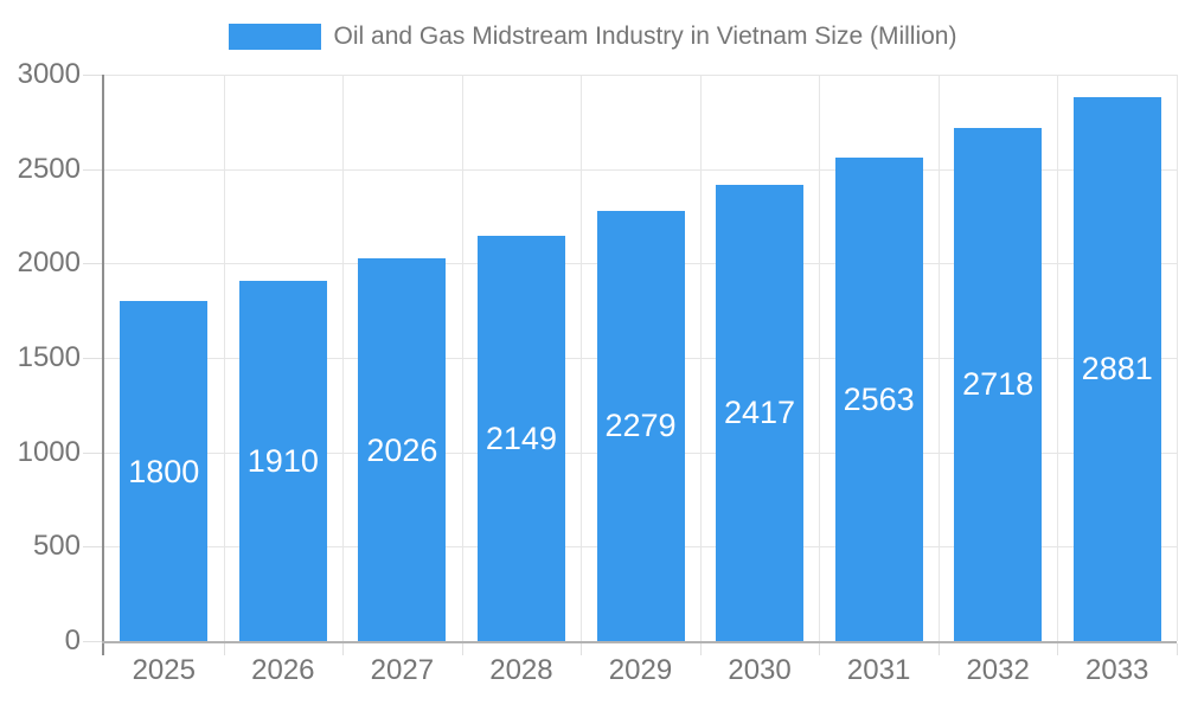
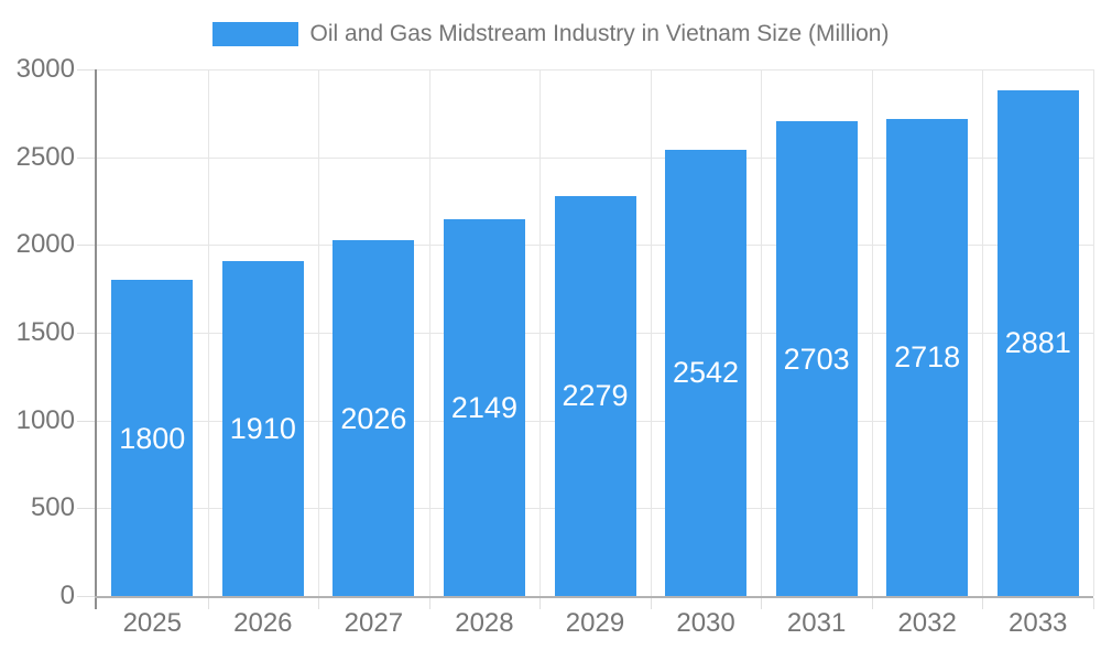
2030: 2417 -> 2542
2031: 2563 -> 2703
